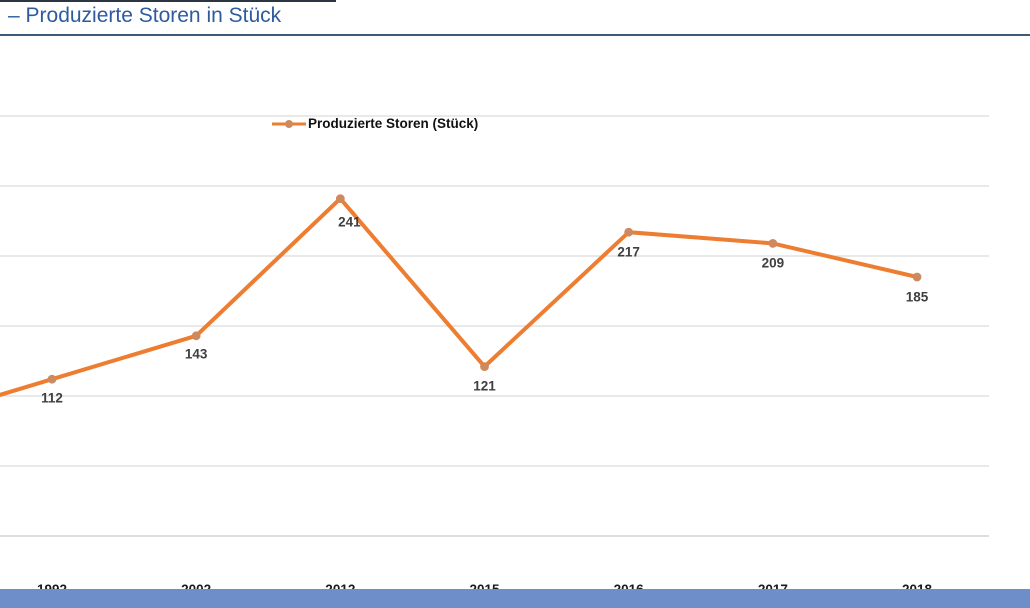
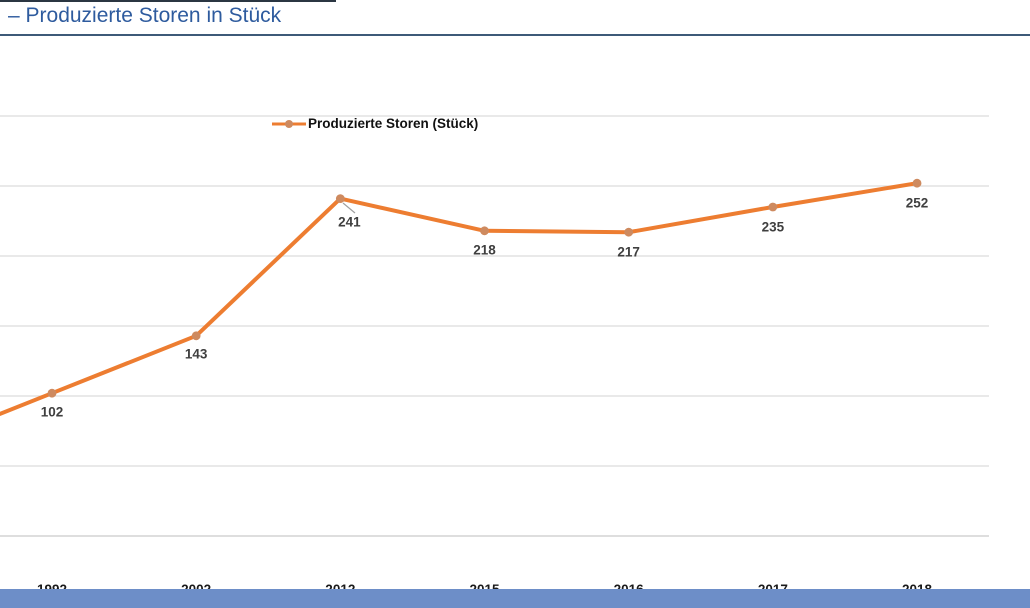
1992: 112 -> 102
2015: 121 -> 218
2017: 209 -> 235
2018: 185 -> 252
